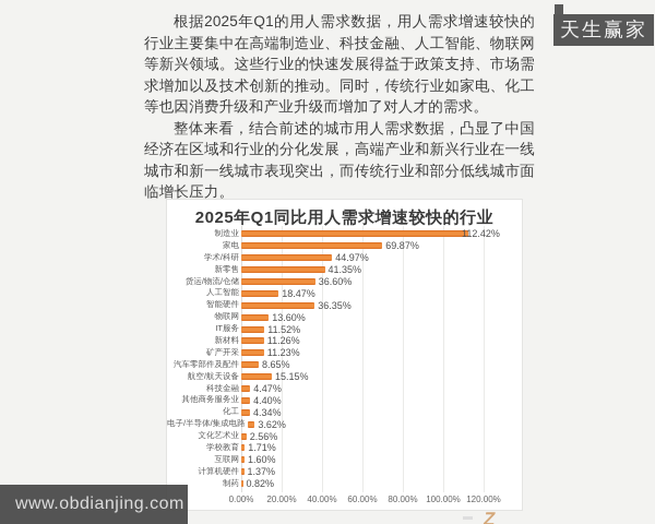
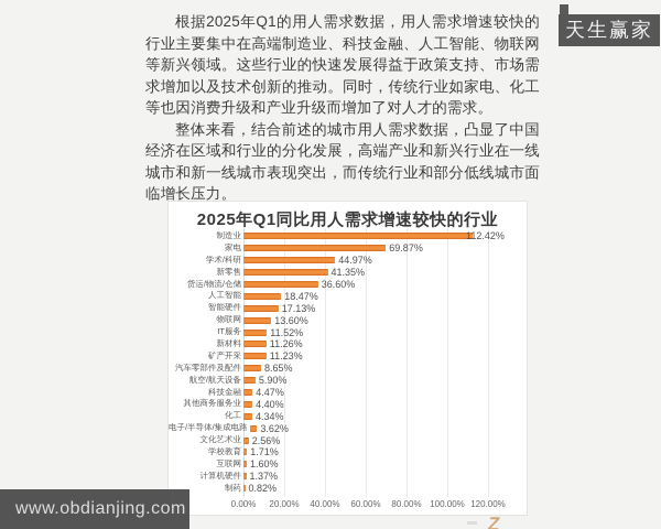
智能硬件: 36.35% -> 17.13%
航空/航天设备: 15.15% -> 5.90%
